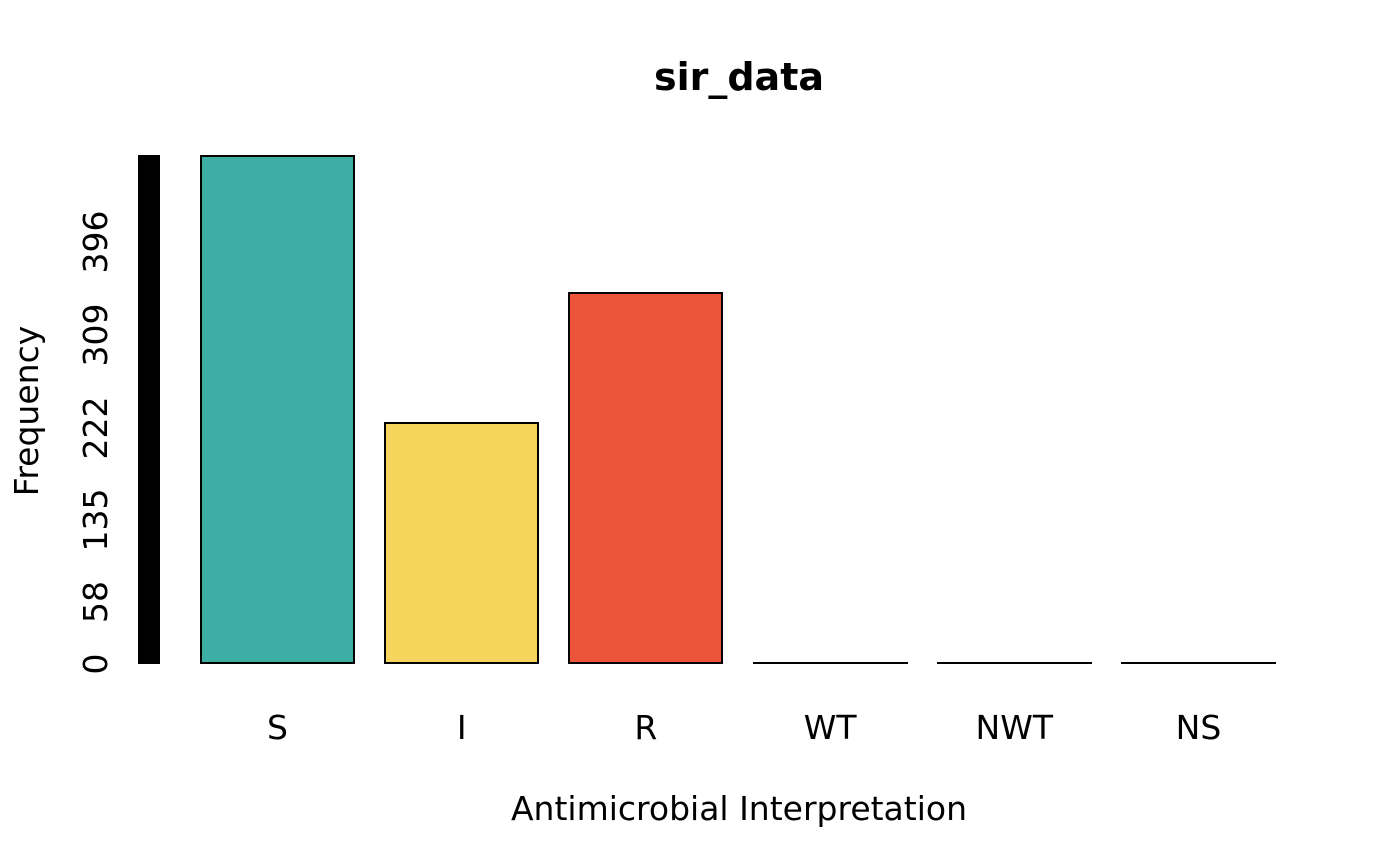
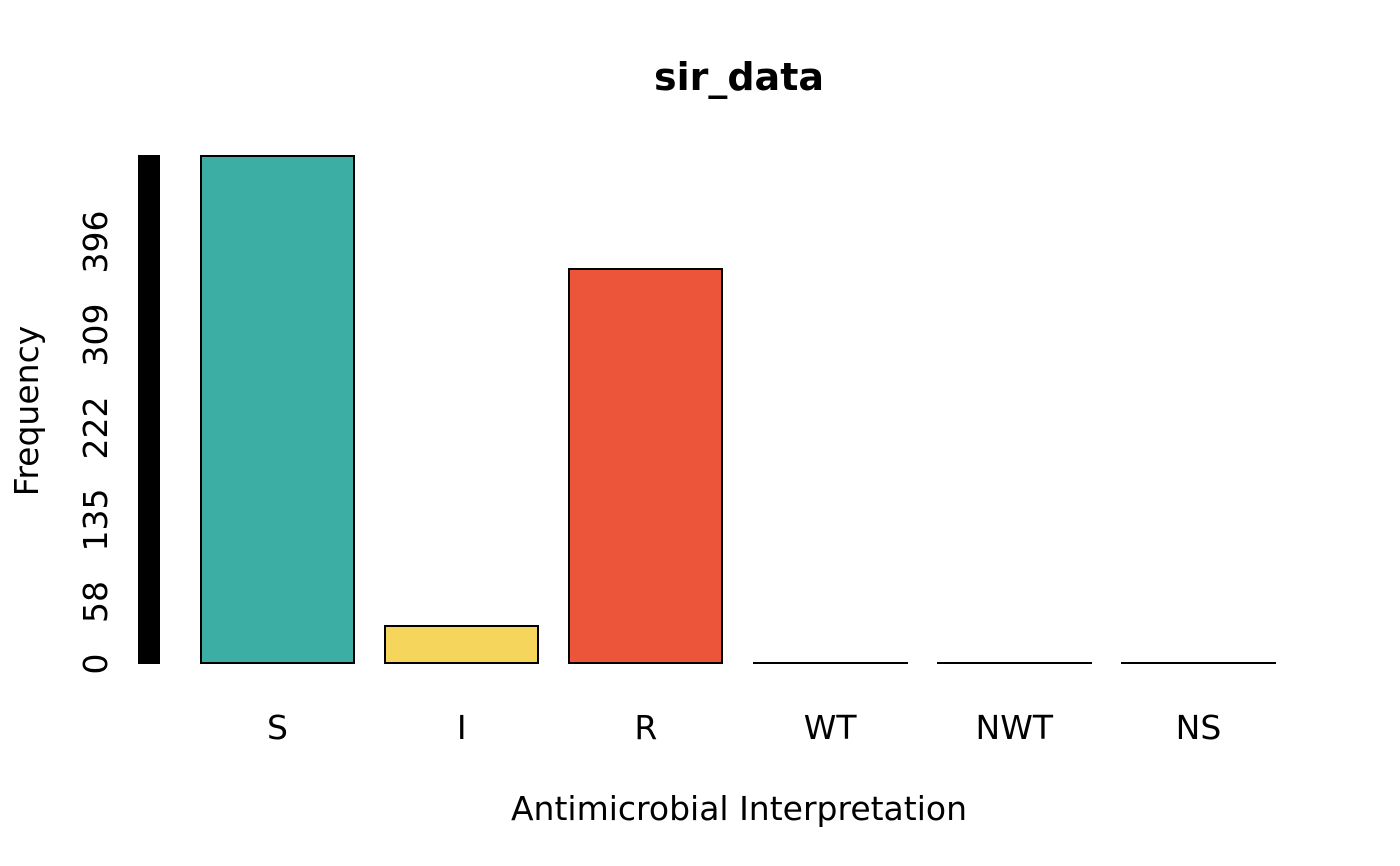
I: 227 -> 37
R: 349 -> 372
